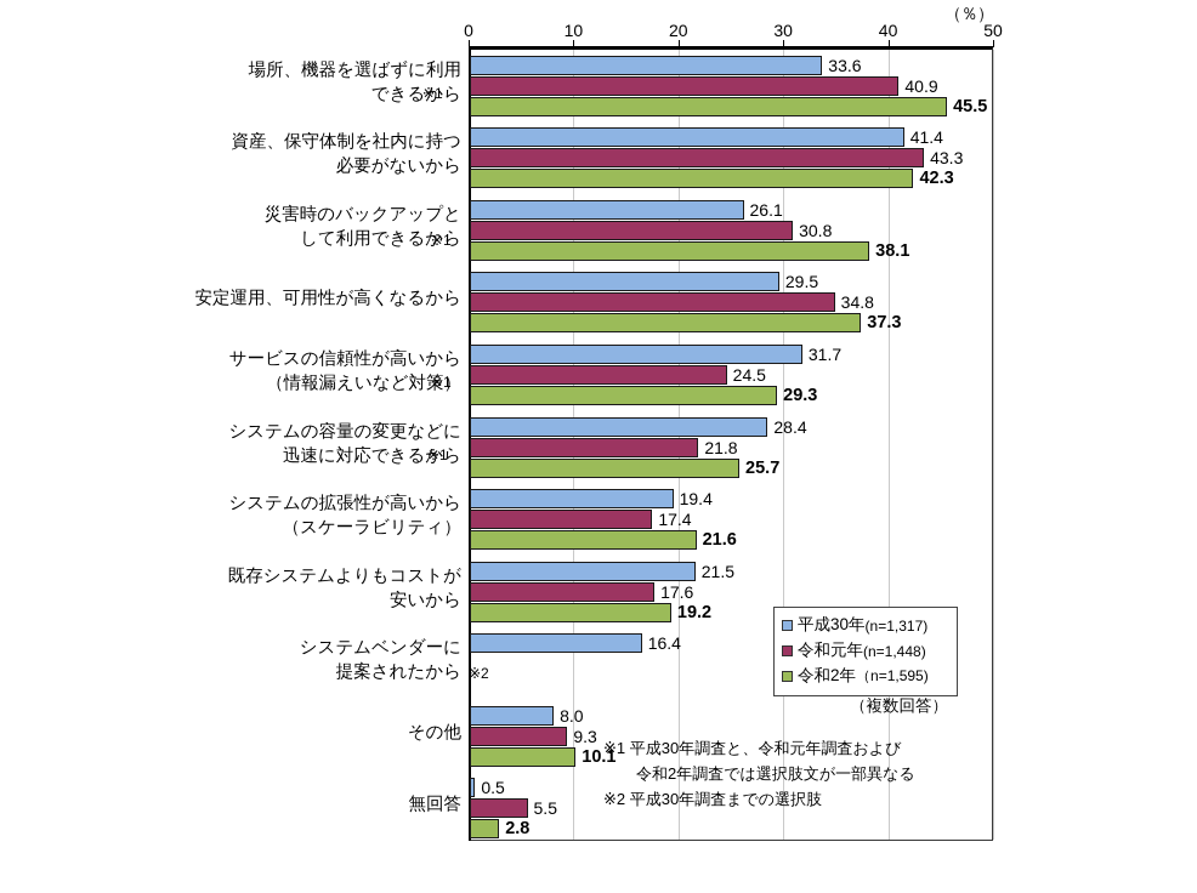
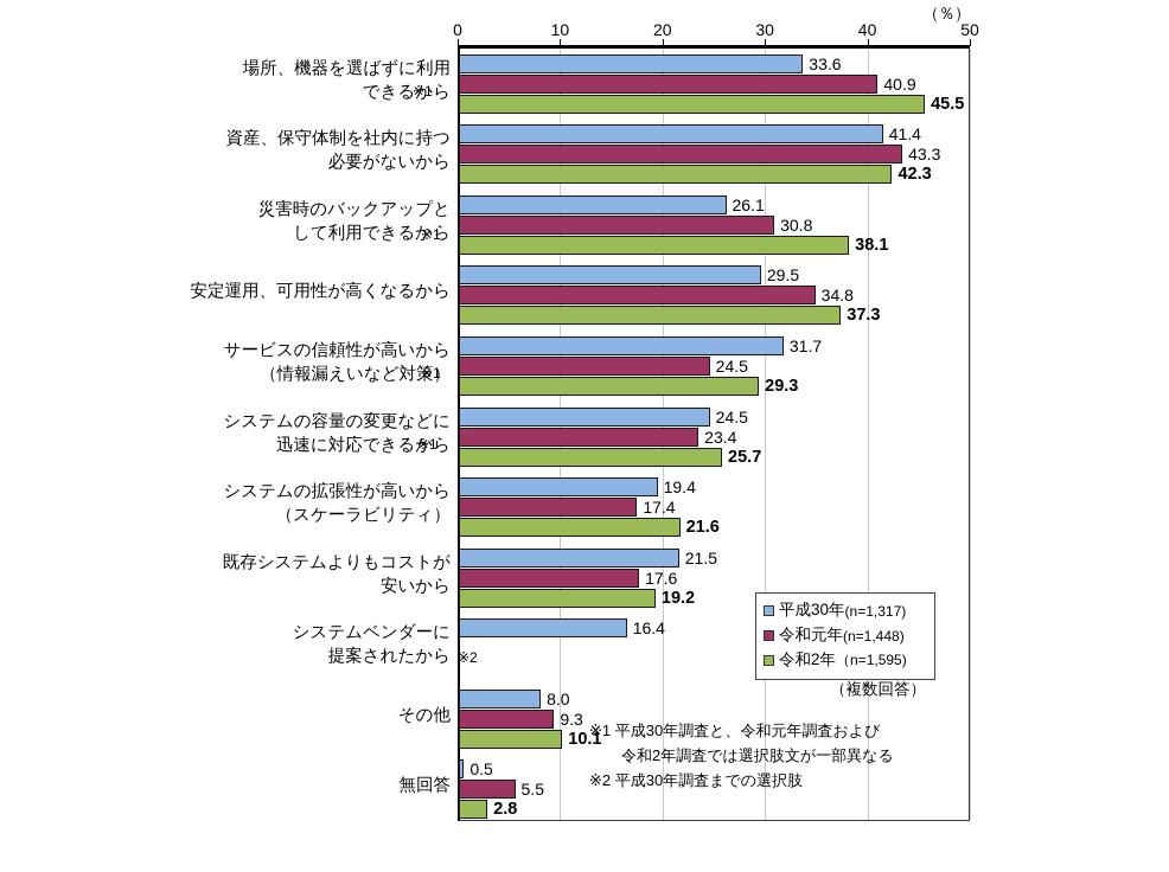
平成30年(n=1,317)/システムの容量の変更などに 迅速に対応できるから: 28.4 -> 24.5
令和元年(n=1,448)/システムの容量の変更などに 迅速に対応できるから: 21.8 -> 23.4
